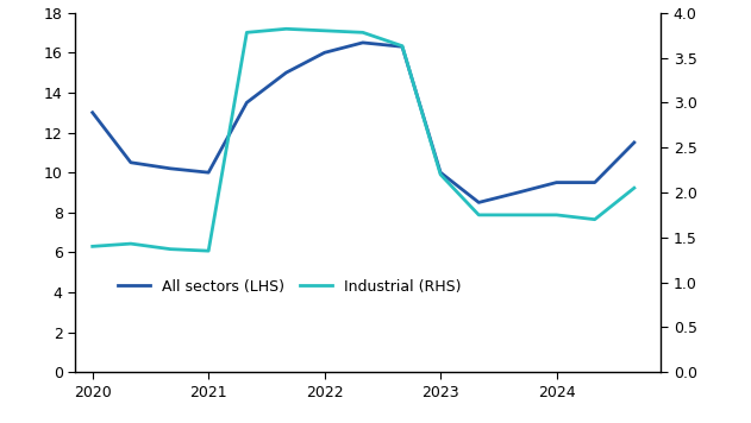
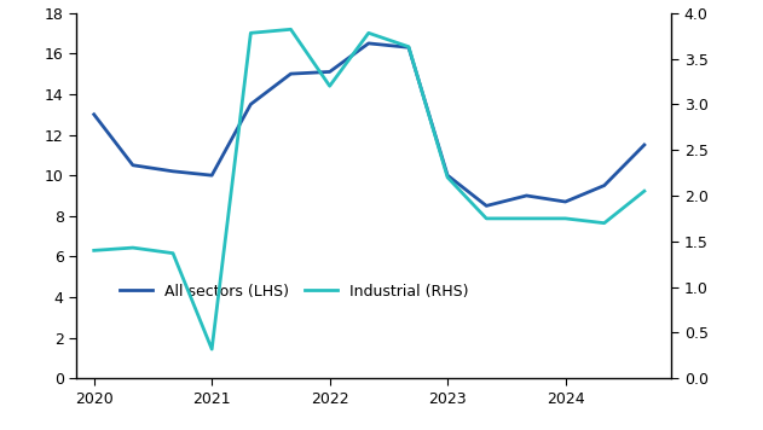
Industrial (RHS)/2021: 1.35 -> 0.32
All sectors (LHS)/2022: 16.0 -> 15.1
Industrial (RHS)/2022: 3.80 -> 3.20
All sectors (LHS)/2024: 9.5 -> 8.7
